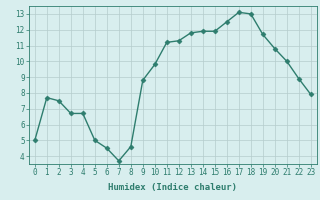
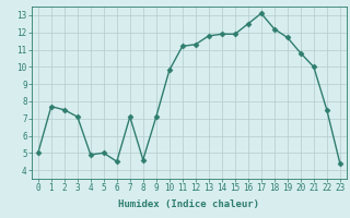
3: 6.7 -> 7.1
4: 6.7 -> 4.9
7: 3.7 -> 7.1
9: 8.8 -> 7.1
18: 13.0 -> 12.2
22: 8.9 -> 7.5
23: 7.9 -> 4.4
